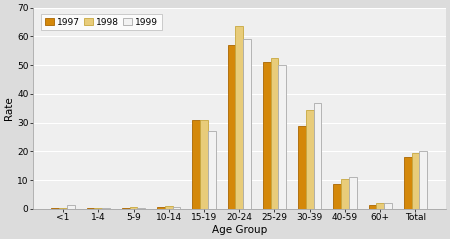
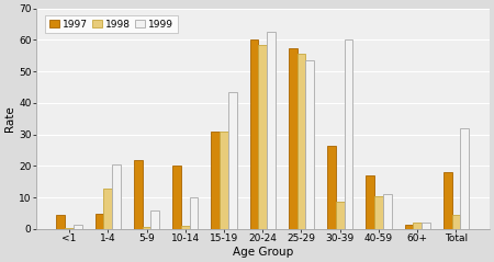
1997/<1: 0.3 -> 4.5
1997/1-4: 0.2 -> 5.0
1998/1-4: 0.3 -> 13.0
1999/1-4: 0.2 -> 20.5
1997/5-9: 0.3 -> 22.0
1999/5-9: 0.3 -> 6.0
1997/10-14: 0.5 -> 20.0
1999/10-14: 0.5 -> 10.0
1999/15-19: 27.0 -> 43.5
1997/20-24: 57.0 -> 60.0
1998/20-24: 63.5 -> 58.5
1999/20-24: 59.0 -> 62.5
1997/25-29: 51.0 -> 57.5
1998/25-29: 52.5 -> 55.5
1999/25-29: 50.0 -> 53.5
1997/30-39: 29.0 -> 26.5
1998/30-39: 34.5 -> 8.5
1999/30-39: 37.0 -> 60.0
1997/40-59: 8.5 -> 17.0
1998/Total: 19.5 -> 4.5
1999/Total: 20.0 -> 32.0
